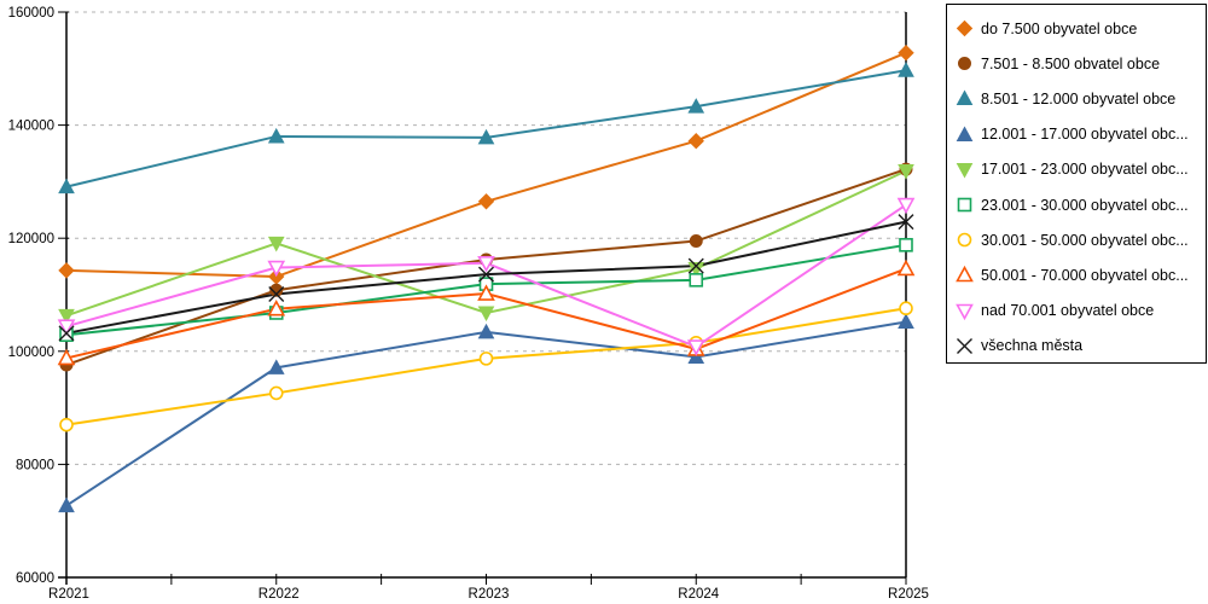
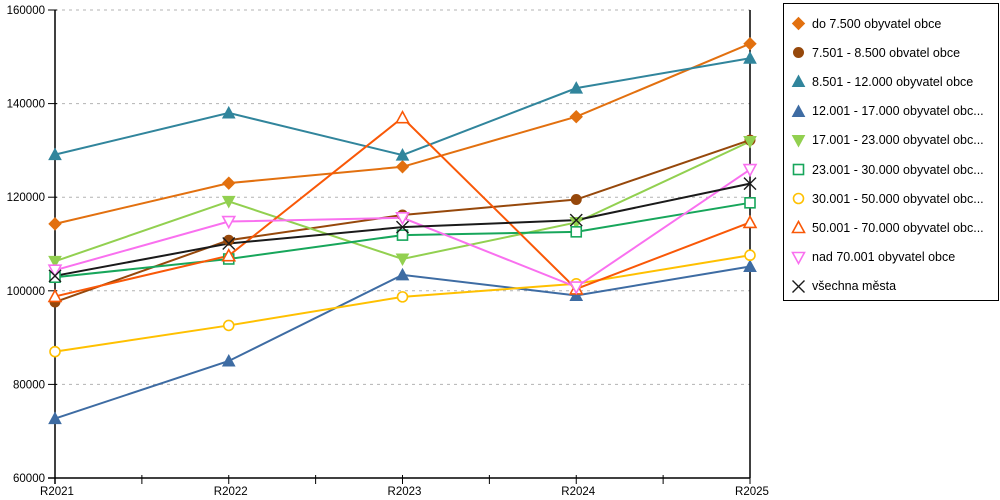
do 7.500 obyvatel obce/R2022: 113000 -> 123000
12.001 - 17.000 obyvatel obc.../R2022: 97000 -> 85000
8.501 - 12.000 obyvatel obce/R2023: 138000 -> 129000
50.001 - 70.000 obyvatel obc.../R2023: 110000 -> 137000
